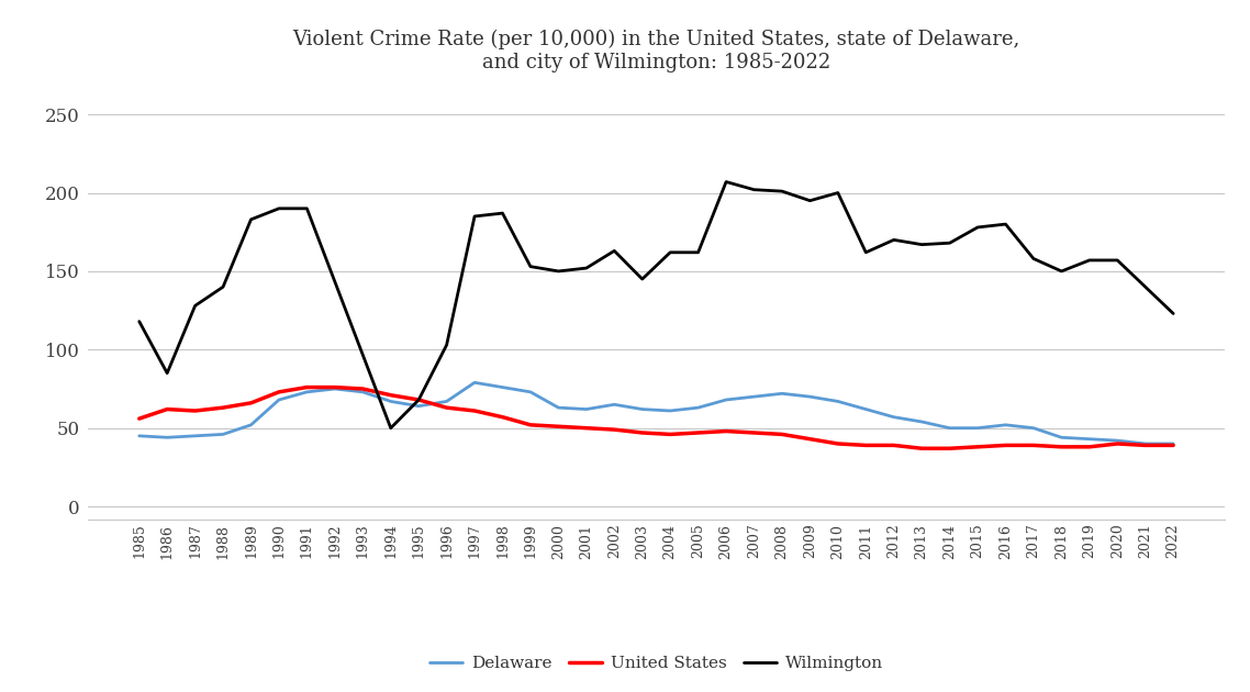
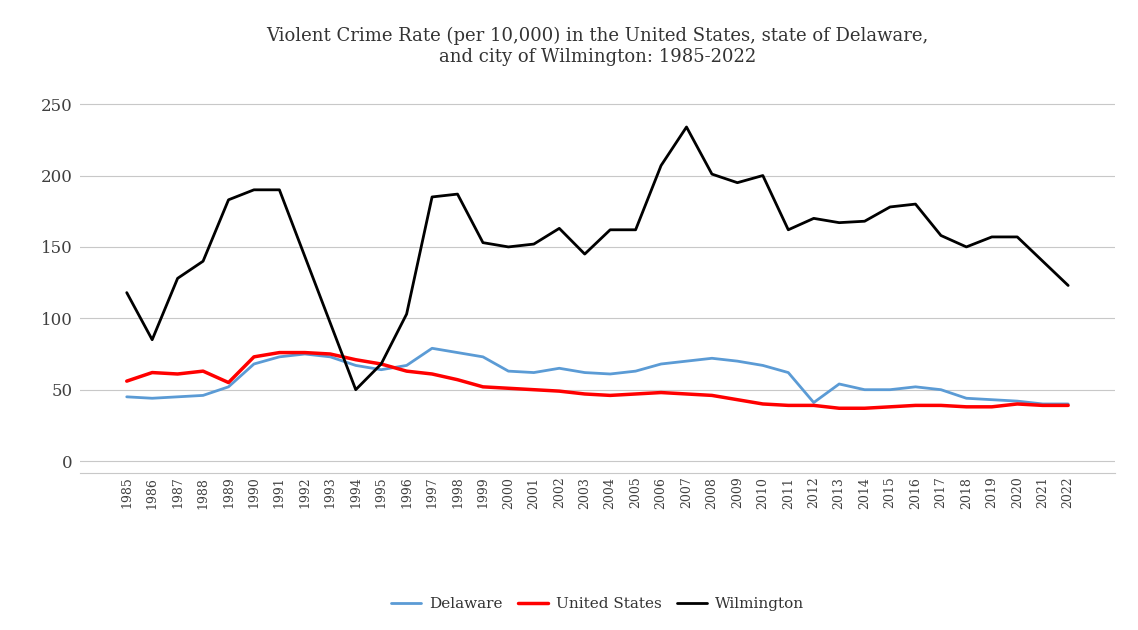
United States/1989: 66 -> 55
Wilmington/2007: 202 -> 234
Delaware/2012: 57 -> 41
